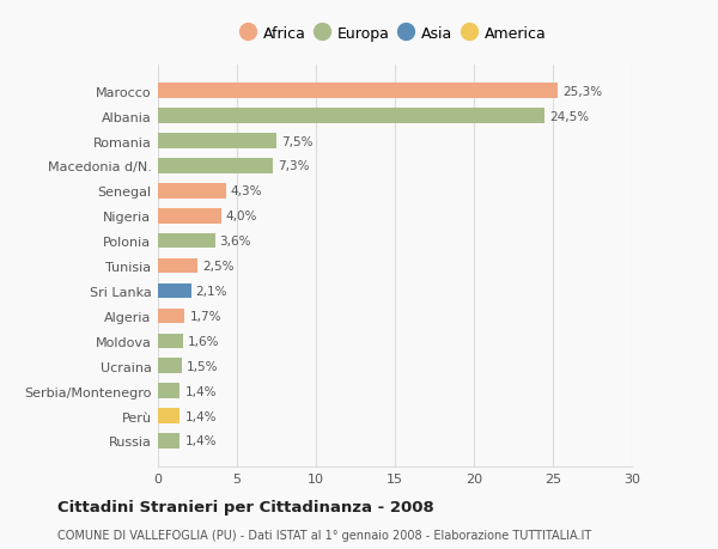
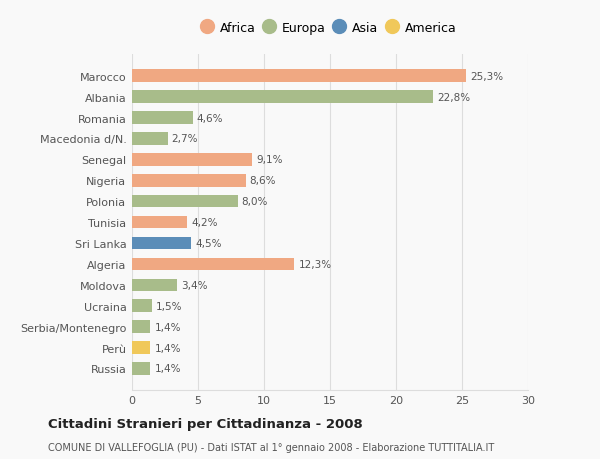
Albania: 24,5% -> 22,8%
Romania: 7,5% -> 4,6%
Macedonia d/N.: 7,3% -> 2,7%
Senegal: 4,3% -> 9,1%
Nigeria: 4,0% -> 8,6%
Polonia: 3,6% -> 8,0%
Tunisia: 2,5% -> 4,2%
Sri Lanka: 2,1% -> 4,5%
Algeria: 1,7% -> 12,3%
Moldova: 1,6% -> 3,4%
